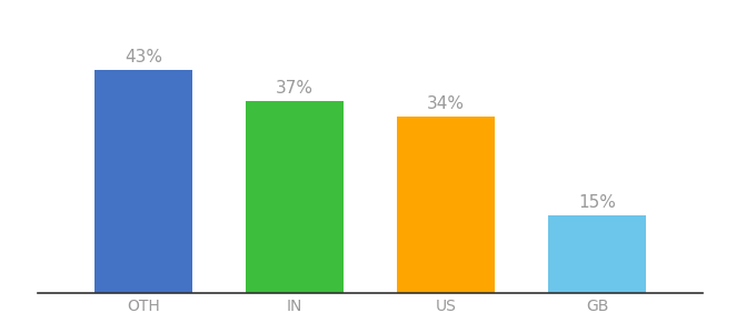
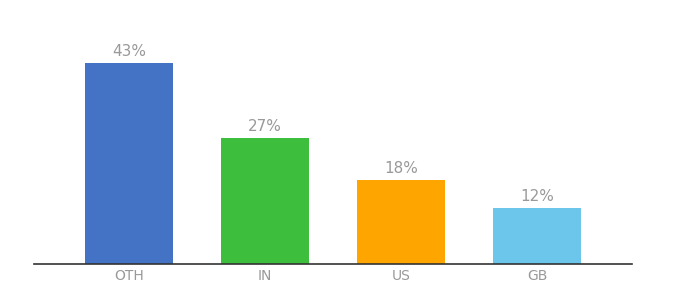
IN: 37% -> 27%
US: 34% -> 18%
GB: 15% -> 12%
